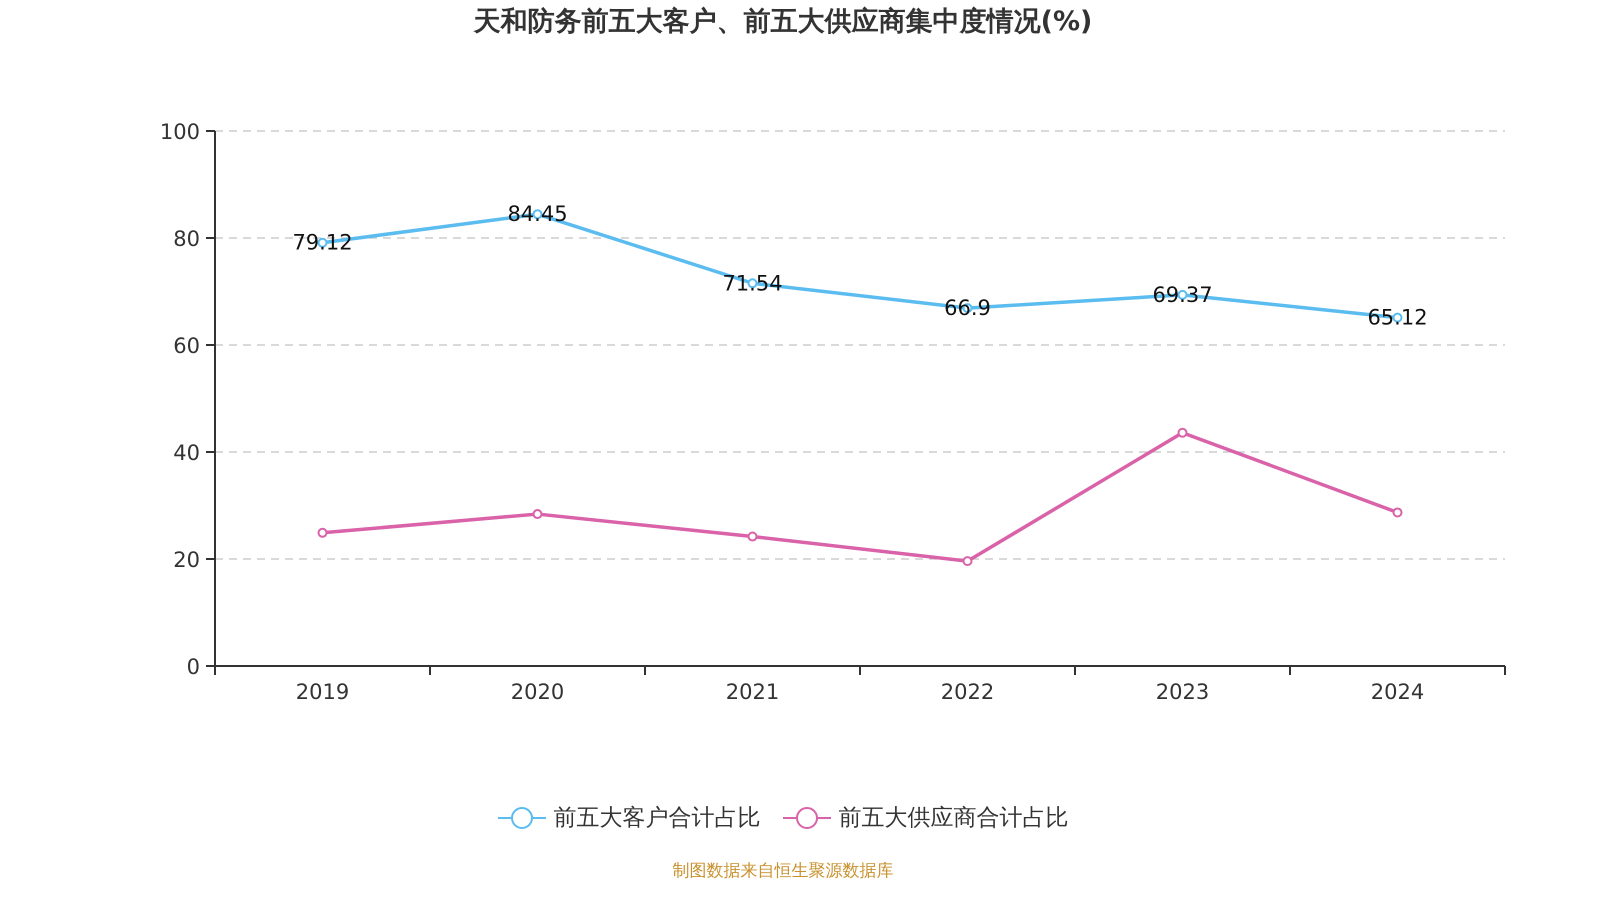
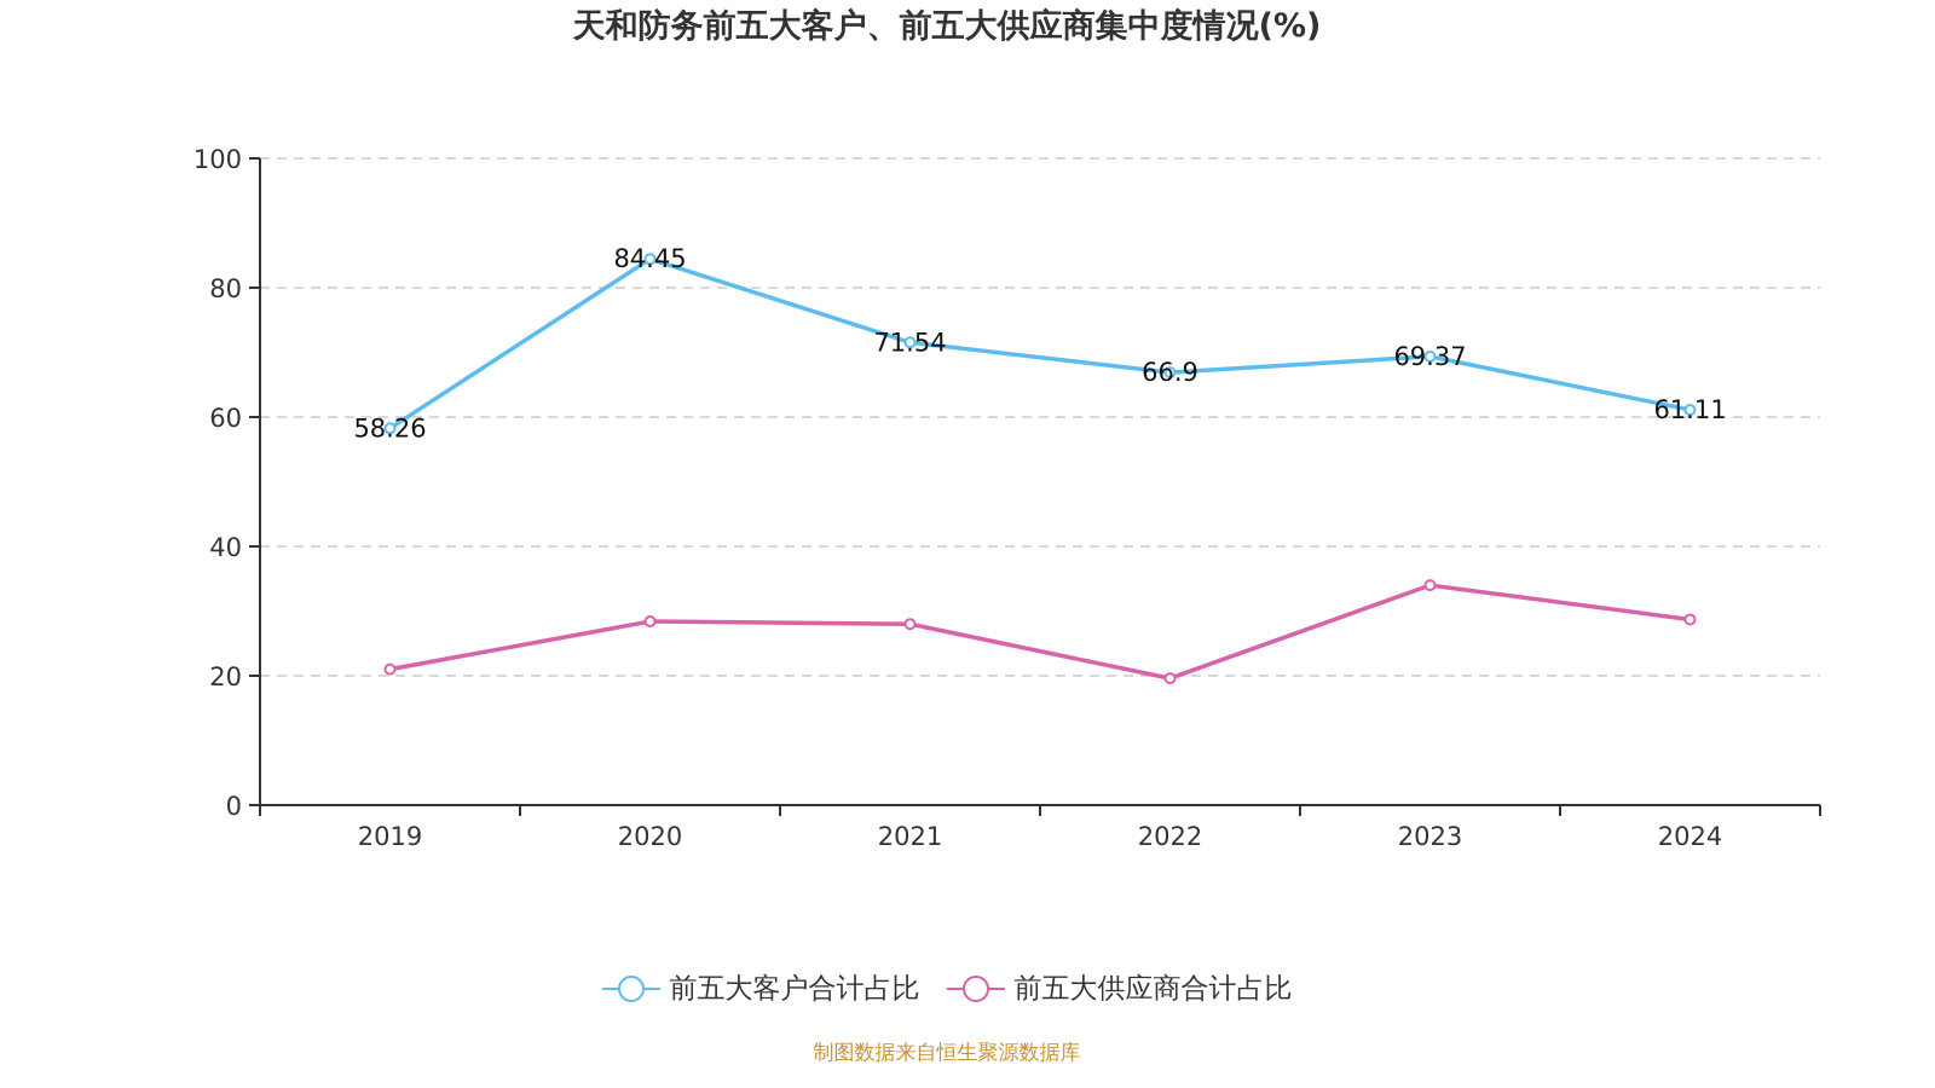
前五大客户合计占比/2019: 79.12 -> 58.26
前五大供应商合计占比/2019: 25 -> 21
前五大供应商合计占比/2021: 24 -> 28
前五大供应商合计占比/2023: 44 -> 34
前五大客户合计占比/2024: 65.12 -> 61.11
